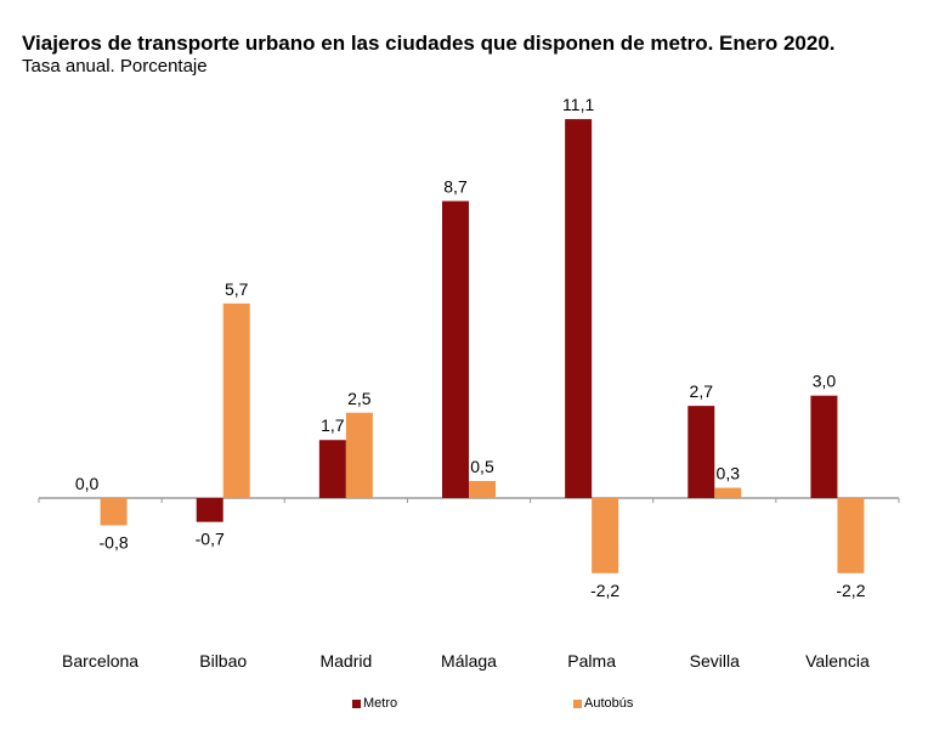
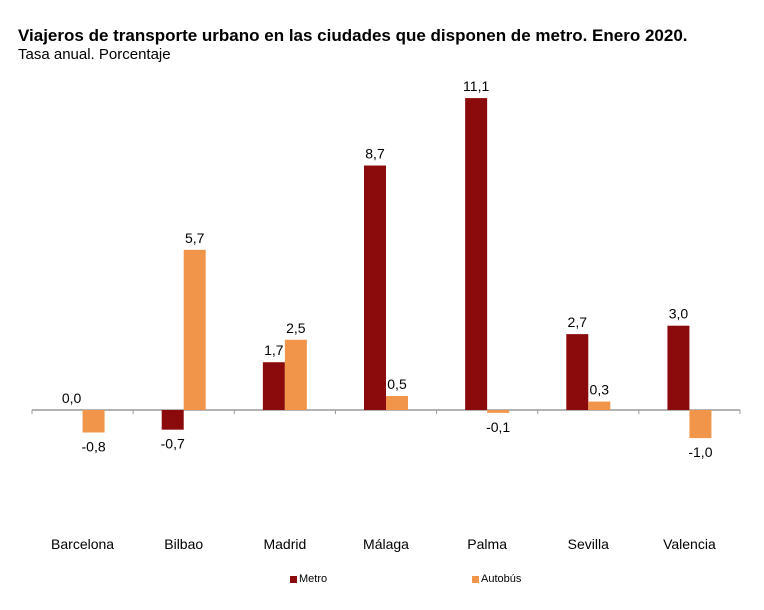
Autobús/Palma: -2,2 -> -0,1
Autobús/Valencia: -2,2 -> -1,0
